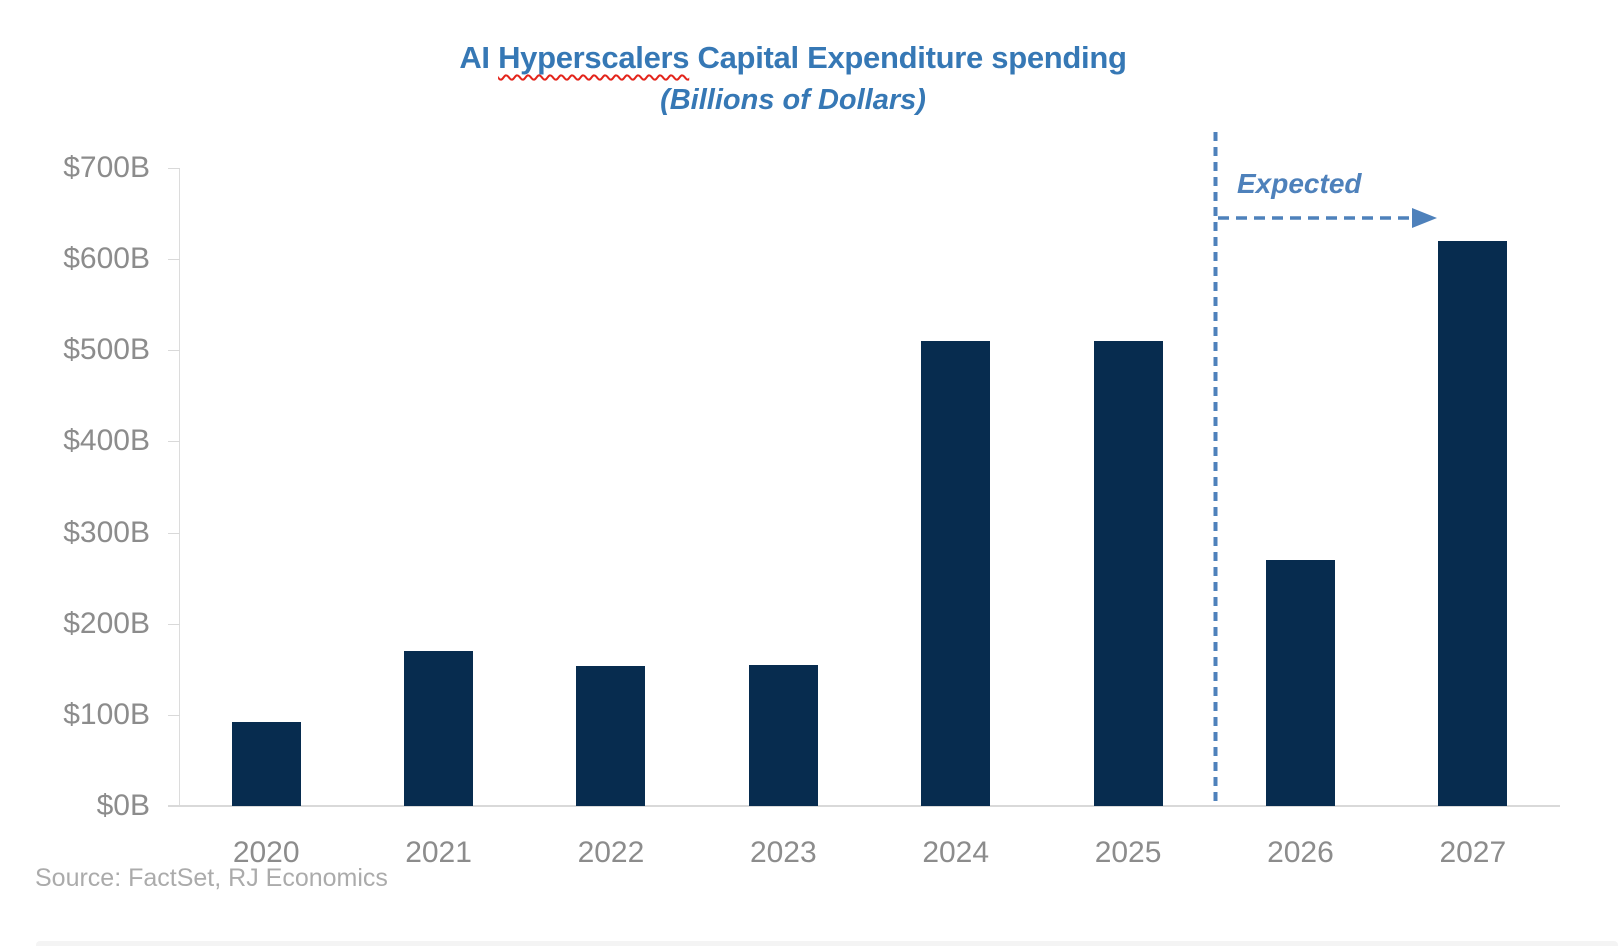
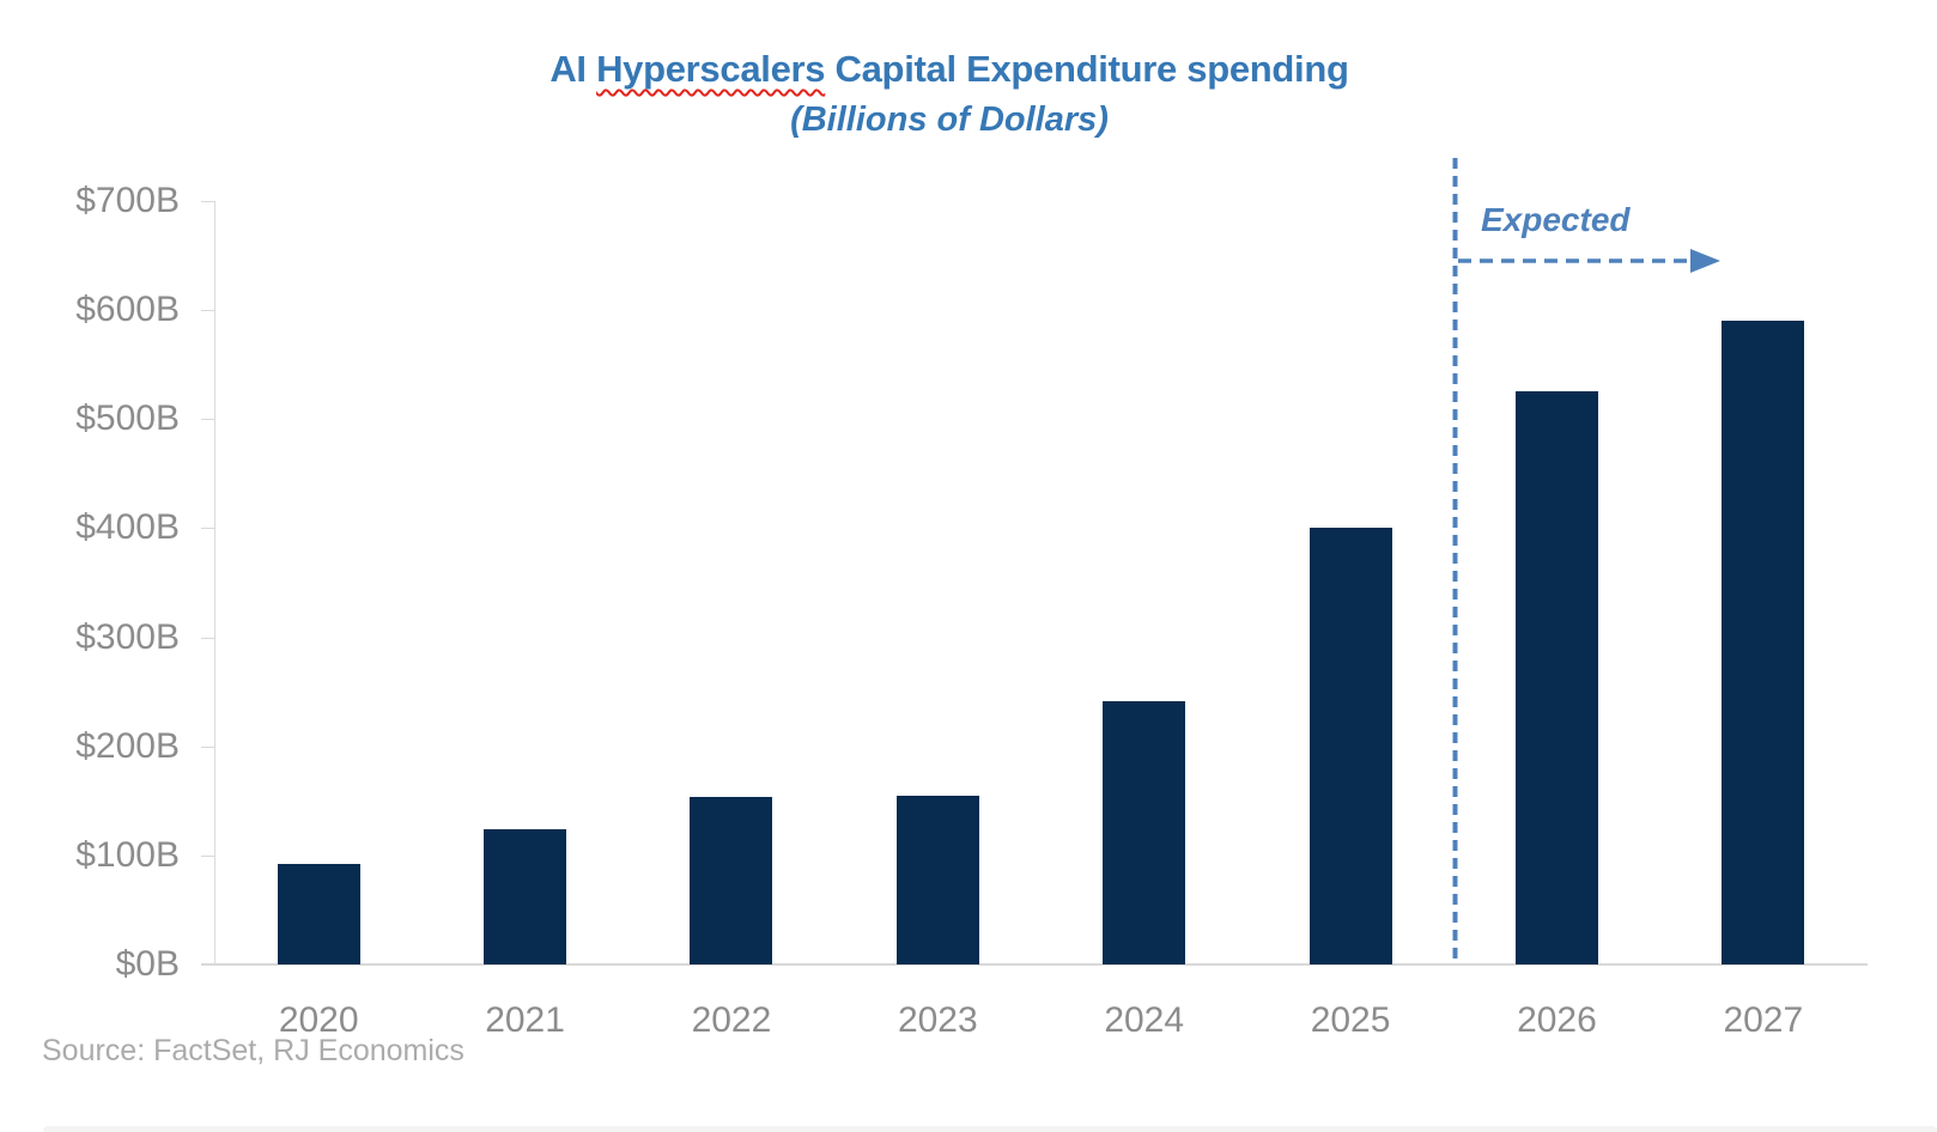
2021: $170B -> $120B
2024: $510B -> $240B
2025: $510B -> $400B
2026: $270B -> $520B
2027: $620B -> $590B
